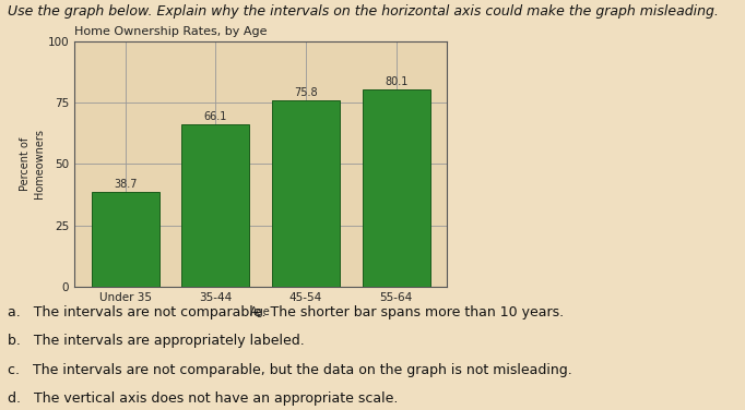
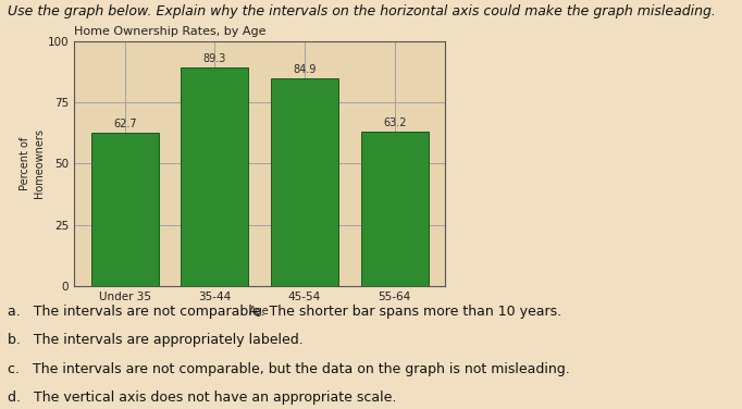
Under 35: 38.7 -> 62.7
35-44: 66.1 -> 89.3
45-54: 75.8 -> 84.9
55-64: 80.1 -> 63.2
